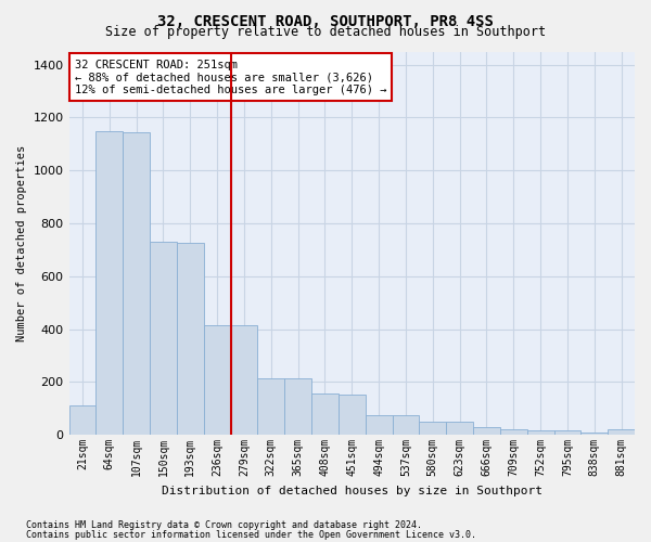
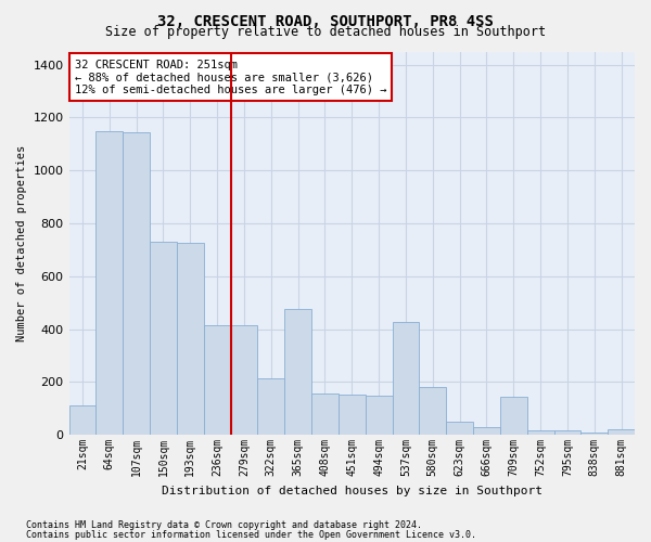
365sqm: 213 -> 475
494sqm: 75 -> 150
537sqm: 74 -> 425
580sqm: 50 -> 180
709sqm: 20 -> 145
